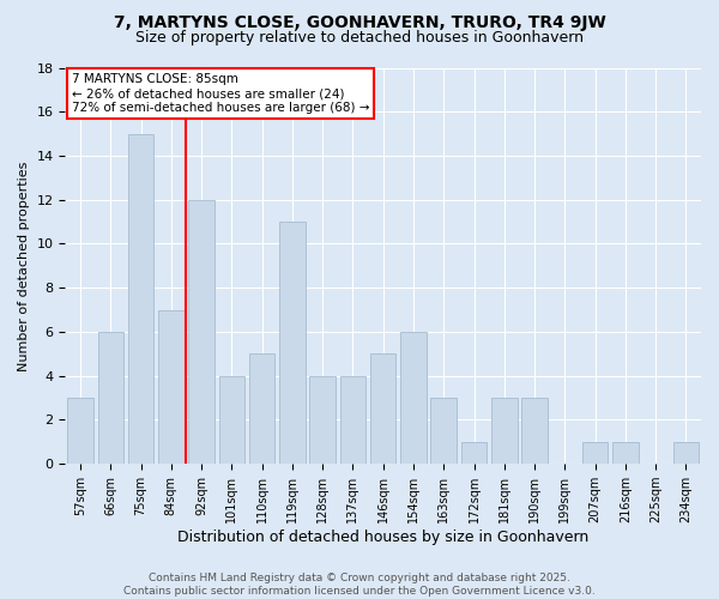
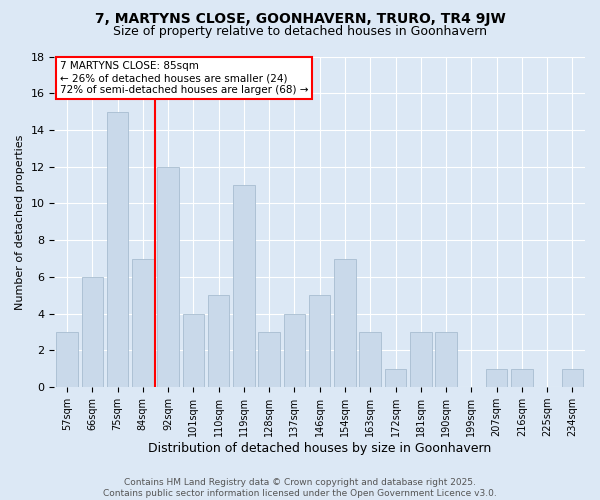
128sqm: 4 -> 3
154sqm: 6 -> 7
